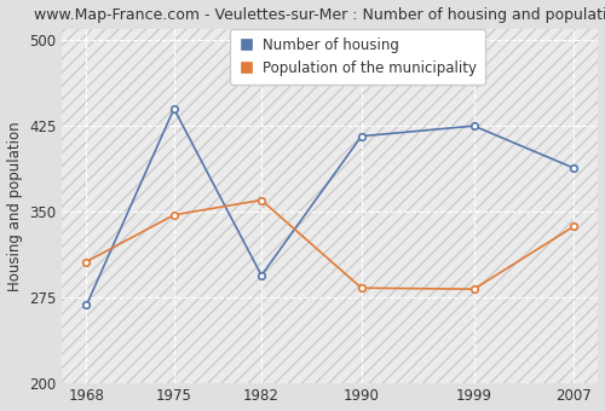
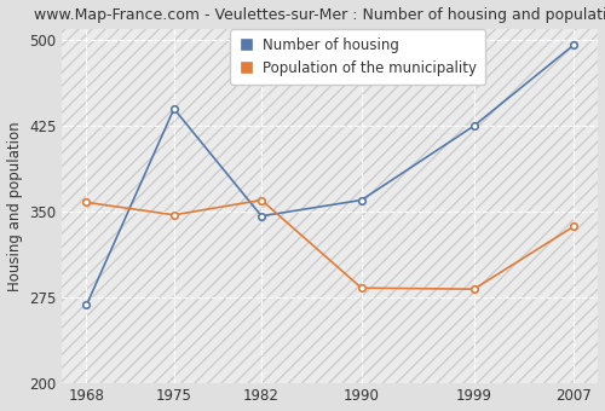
Population of the municipality/1968: 306 -> 358
Number of housing/1982: 294 -> 346
Number of housing/1990: 416 -> 360
Number of housing/2007: 388 -> 496
